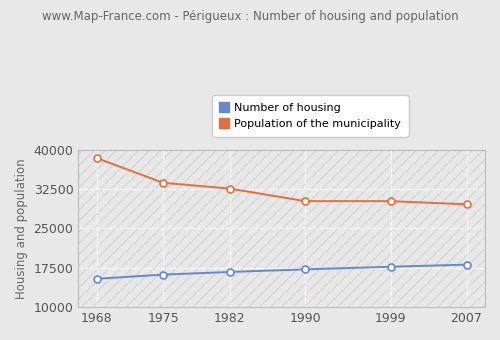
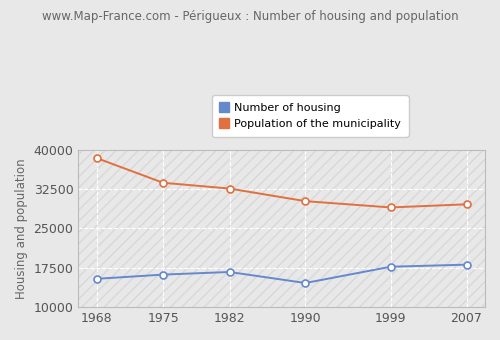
Number of housing/1990: 17200 -> 14600
Population of the municipality/1999: 30200 -> 29000
